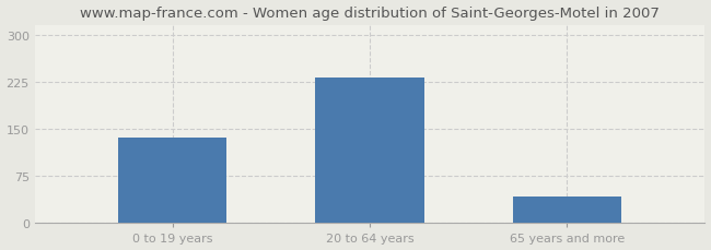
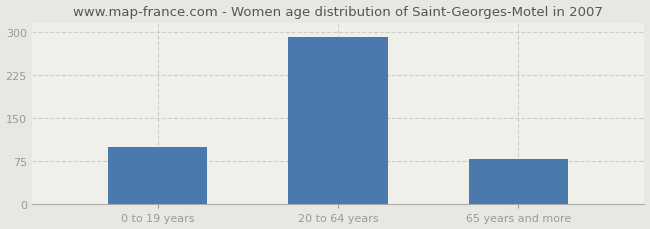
0 to 19 years: 136 -> 100
20 to 64 years: 232 -> 291
65 years and more: 42 -> 78
